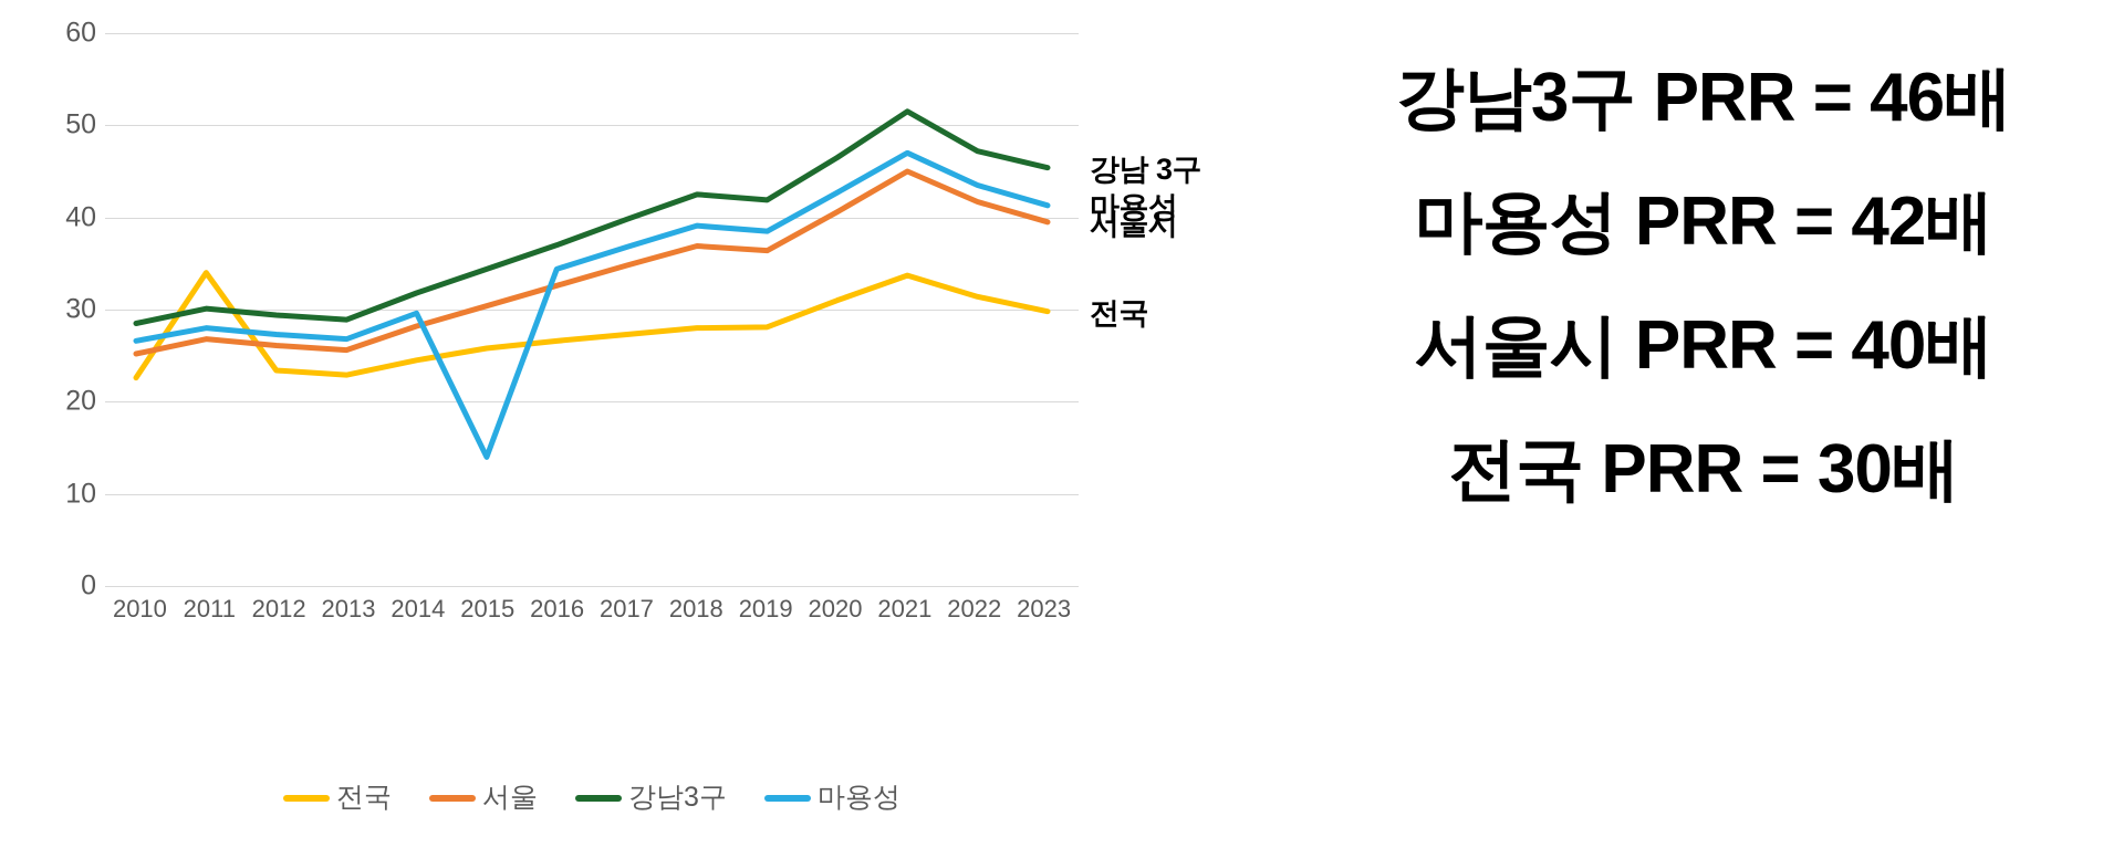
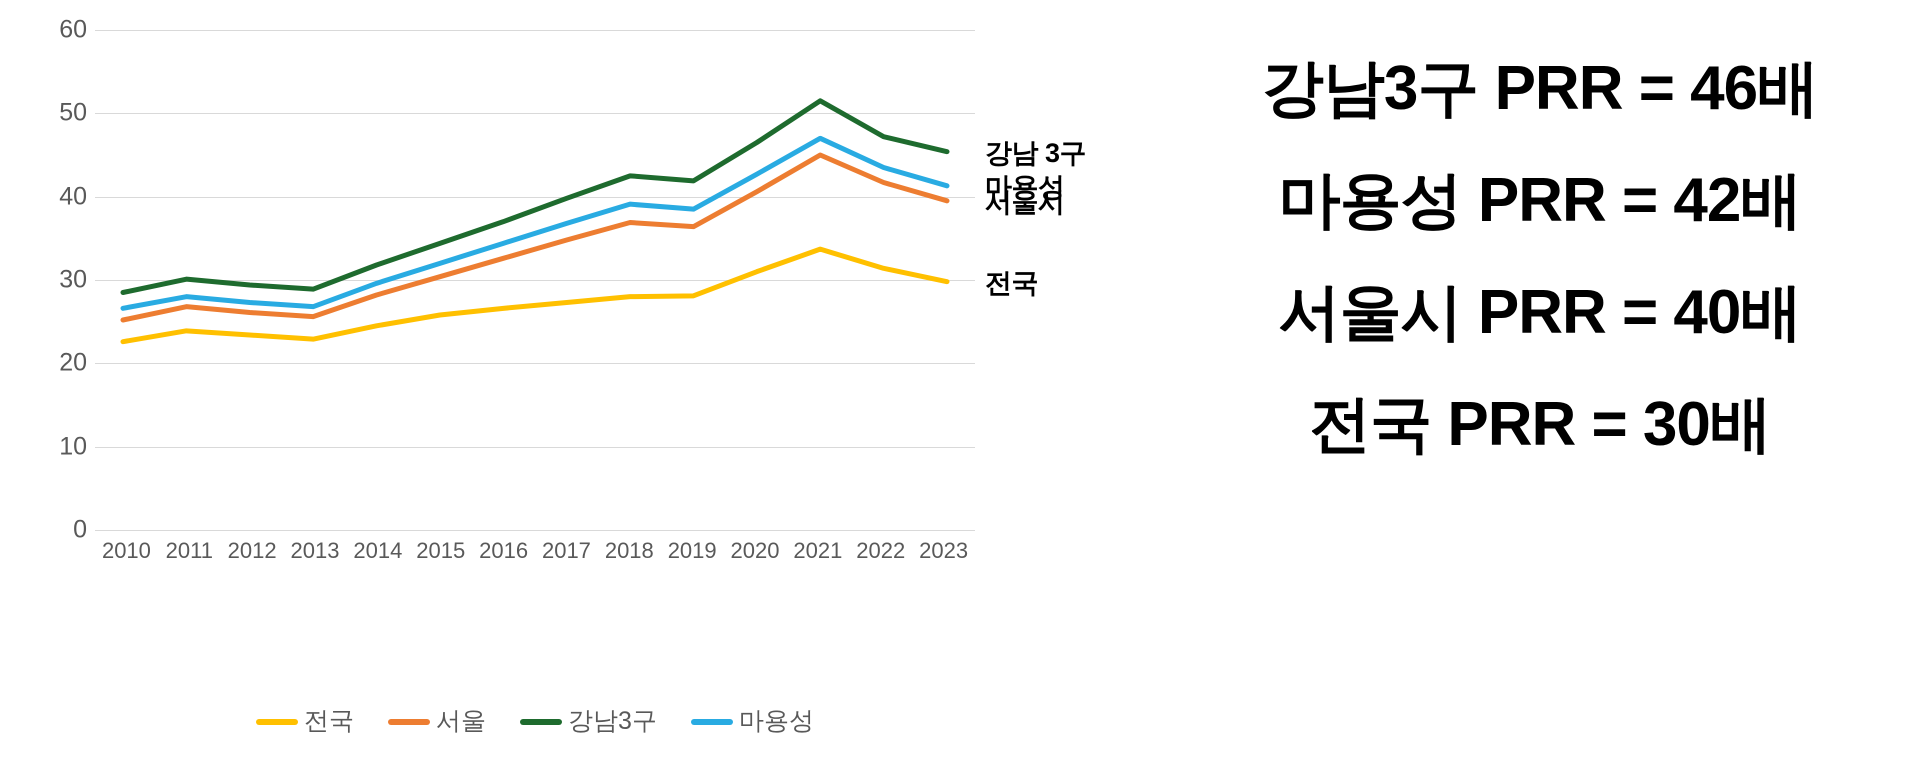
전국/2011: 34 -> 24
마용성/2015: 14 -> 32
